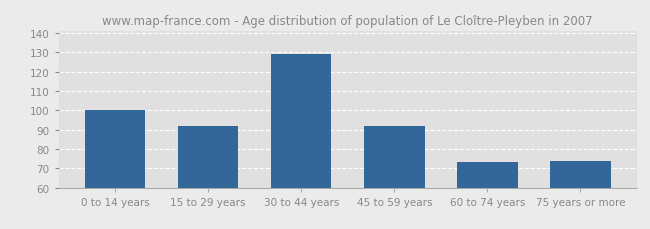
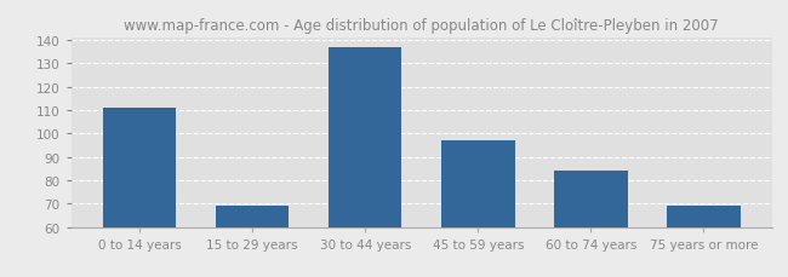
0 to 14 years: 100 -> 111
15 to 29 years: 92 -> 69
30 to 44 years: 129 -> 137
45 to 59 years: 92 -> 97
60 to 74 years: 73 -> 84
75 years or more: 74 -> 69
